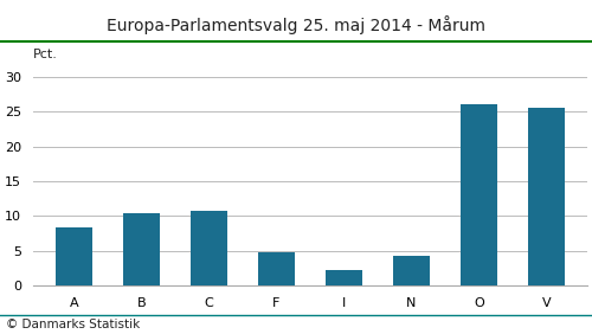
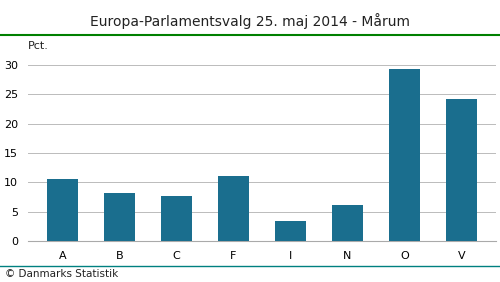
A: 8.4 -> 10.5
B: 10.4 -> 8.2
C: 10.8 -> 7.6
F: 4.8 -> 11.0
I: 2.2 -> 3.5
N: 4.2 -> 6.1
O: 26.0 -> 29.3
V: 25.6 -> 24.1
